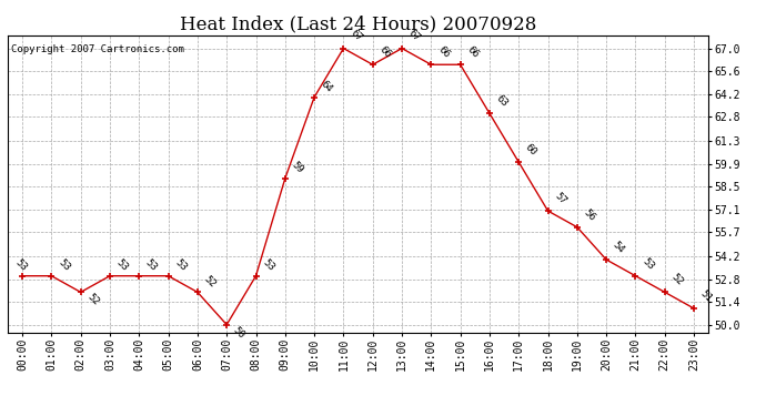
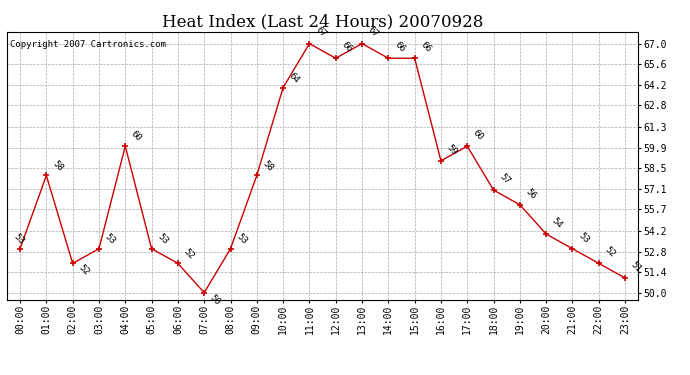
01:00: 53 -> 58
04:00: 53 -> 60
09:00: 59 -> 58
16:00: 63 -> 59
